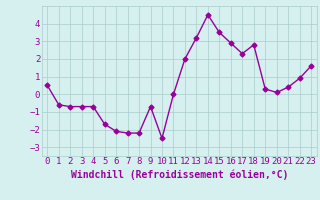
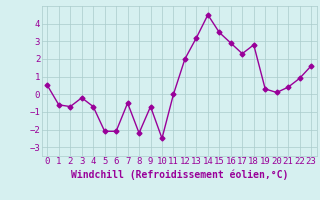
3: -0.7 -> -0.2
5: -1.7 -> -2.1
7: -2.2 -> -0.5
